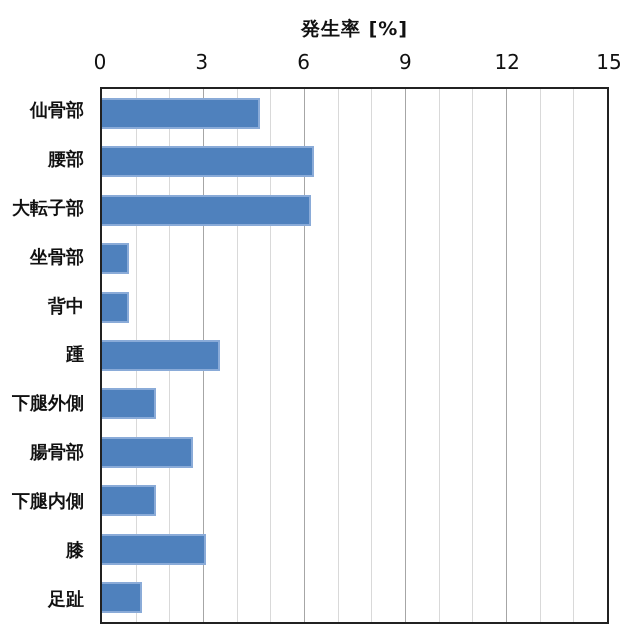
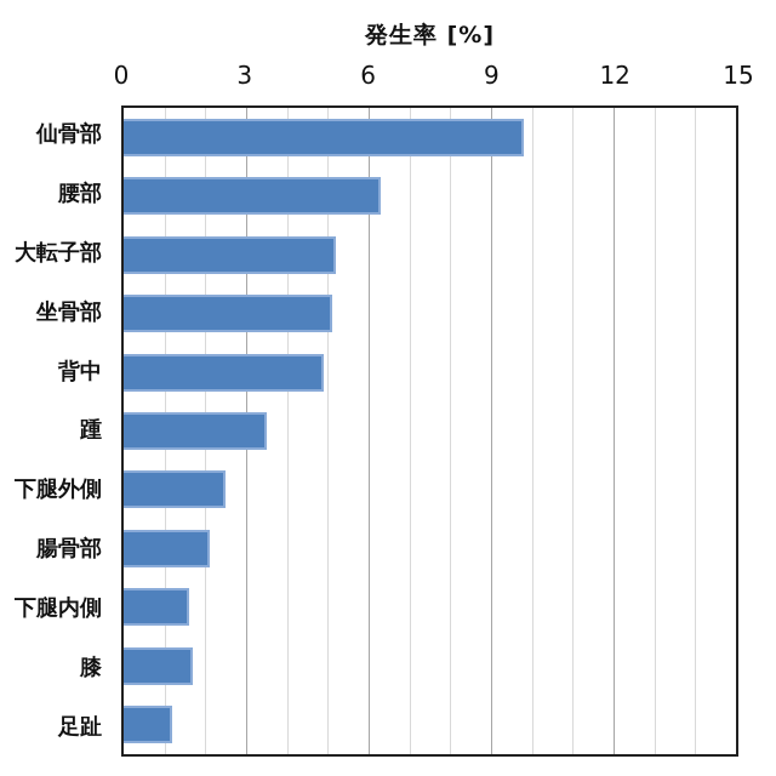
仙骨部: 4.7 -> 9.8
大転子部: 6.2 -> 5.2
坐骨部: 0.8 -> 5.1
背中: 0.8 -> 4.9
下腿外側: 1.6 -> 2.5
腸骨部: 2.7 -> 2.1
膝: 3.1 -> 1.7
